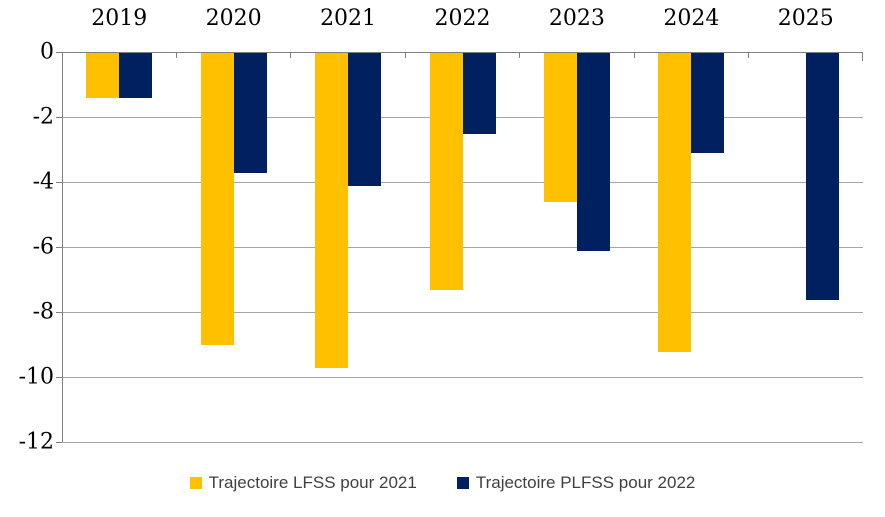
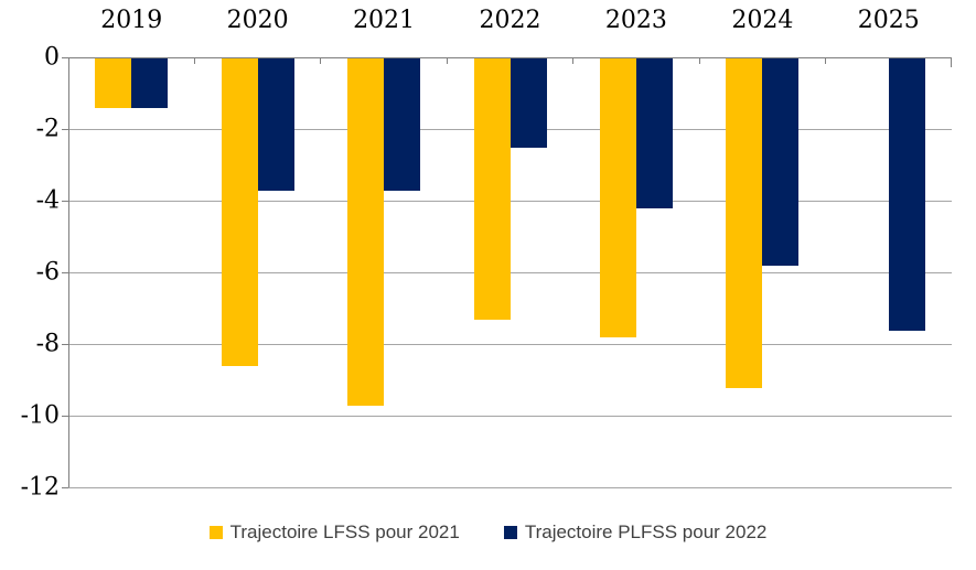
Trajectoire LFSS pour 2021/2020: -9.0 -> -8.6
Trajectoire PLFSS pour 2022/2021: -4.1 -> -3.7
Trajectoire LFSS pour 2021/2023: -4.6 -> -7.8
Trajectoire PLFSS pour 2022/2023: -6.1 -> -4.2
Trajectoire PLFSS pour 2022/2024: -3.1 -> -5.8
